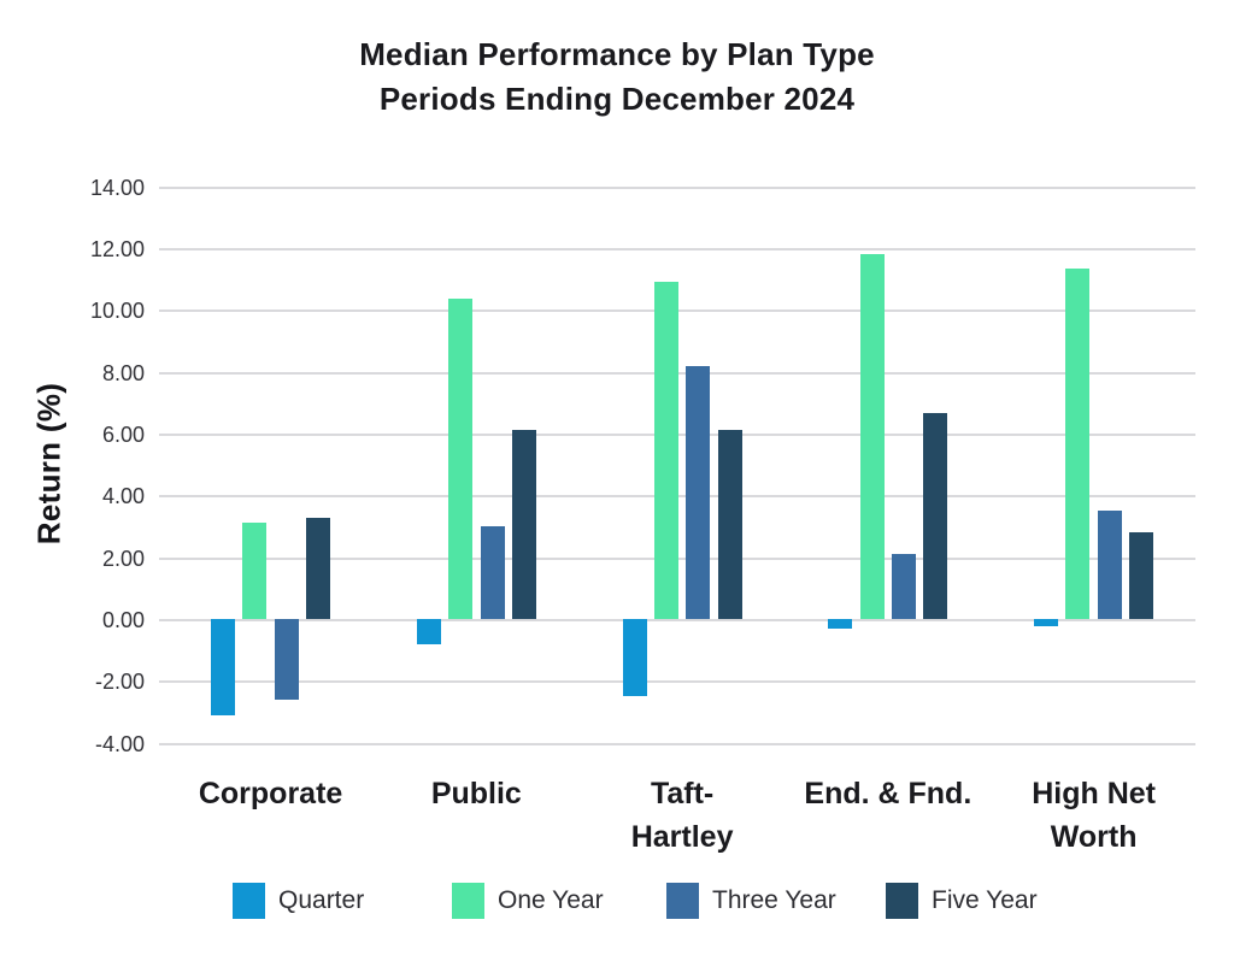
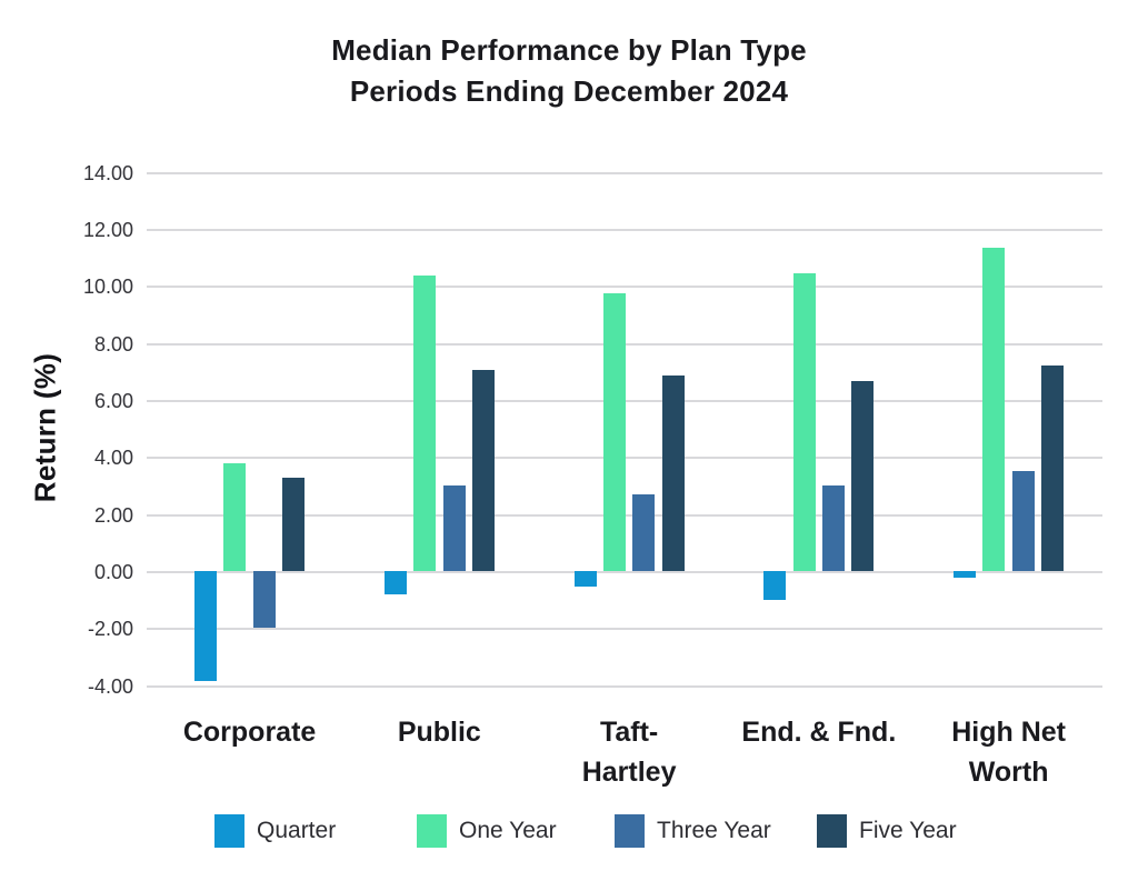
Quarter/Corporate: -3.1 -> -3.9
One Year/Corporate: 3.1 -> 3.8
Three Year/Corporate: -2.6 -> -2.0
Five Year/Public: 6.1 -> 7.0
Quarter/Taft-Hartley: -2.5 -> -0.6
One Year/Taft-Hartley: 10.9 -> 9.7
Three Year/Taft-Hartley: 8.2 -> 2.7
Five Year/Taft-Hartley: 6.1 -> 6.8
Quarter/End. & Fnd.: -0.3 -> -1.0
One Year/End. & Fnd.: 11.8 -> 10.4
Three Year/End. & Fnd.: 2.1 -> 3.0
Five Year/High Net Worth: 2.8 -> 7.2
